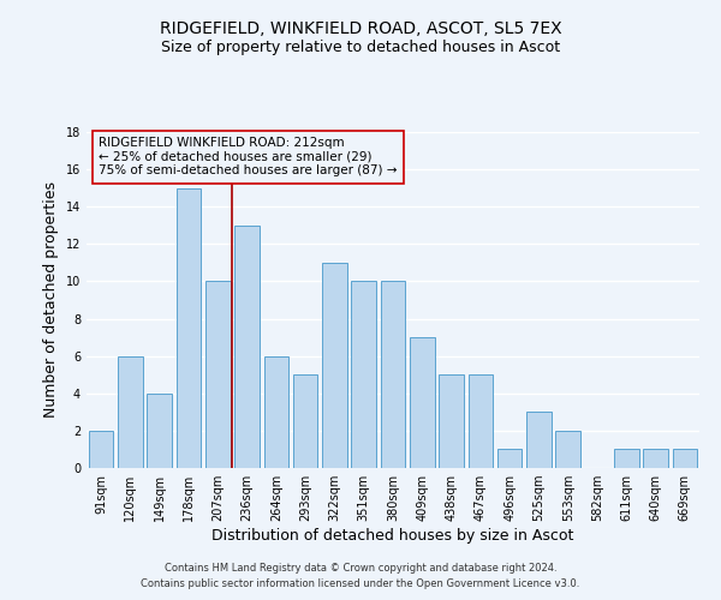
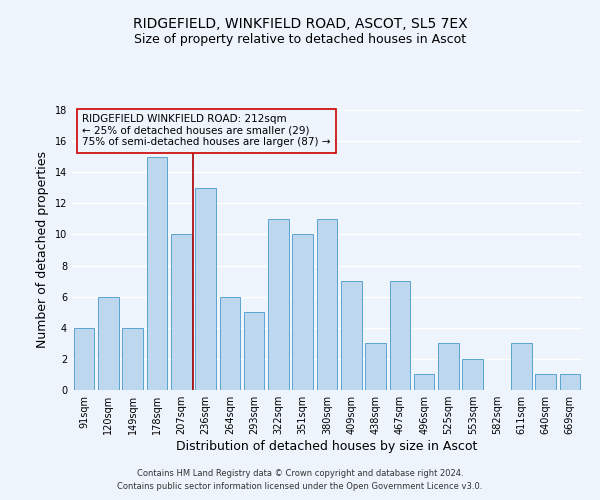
91sqm: 2 -> 4
380sqm: 10 -> 11
438sqm: 5 -> 3
467sqm: 5 -> 7
611sqm: 1 -> 3
